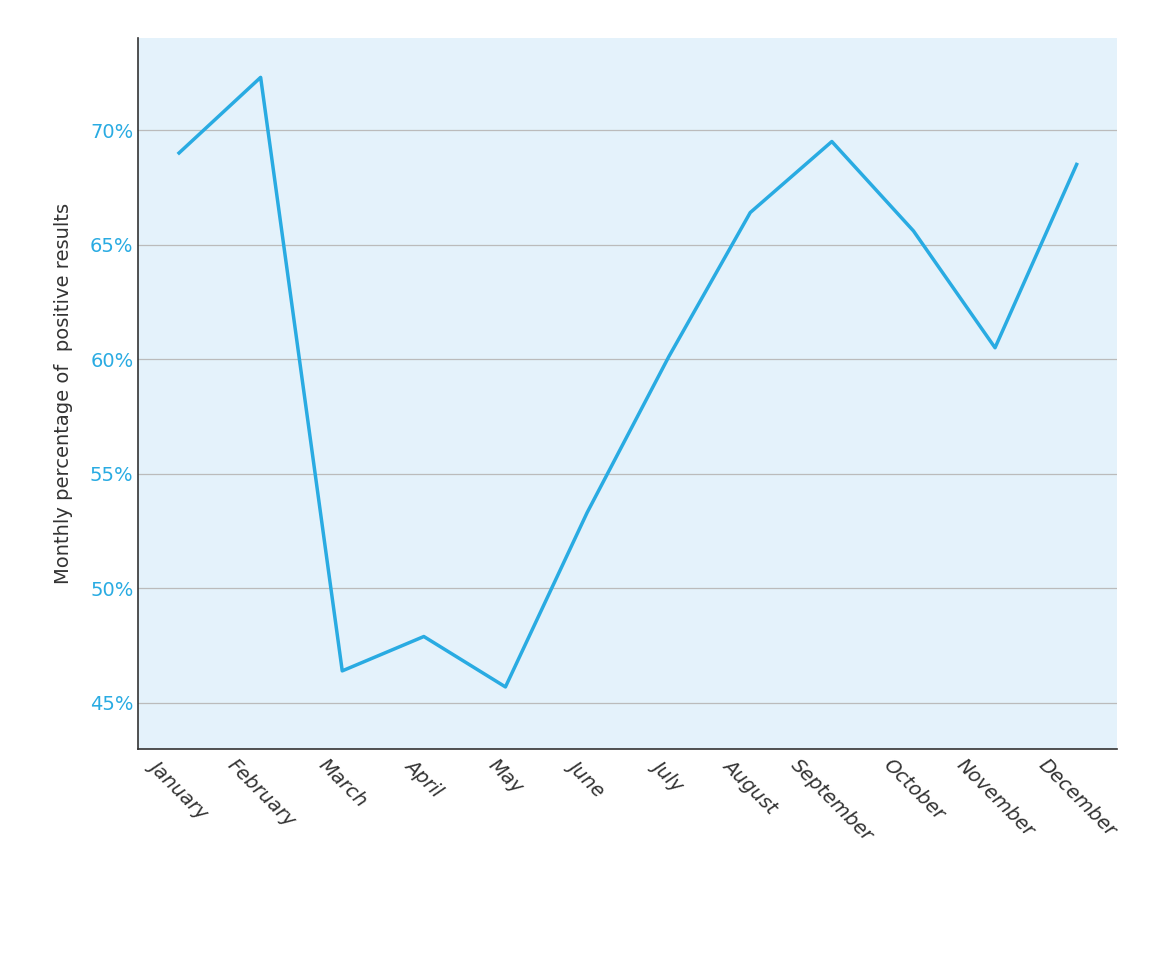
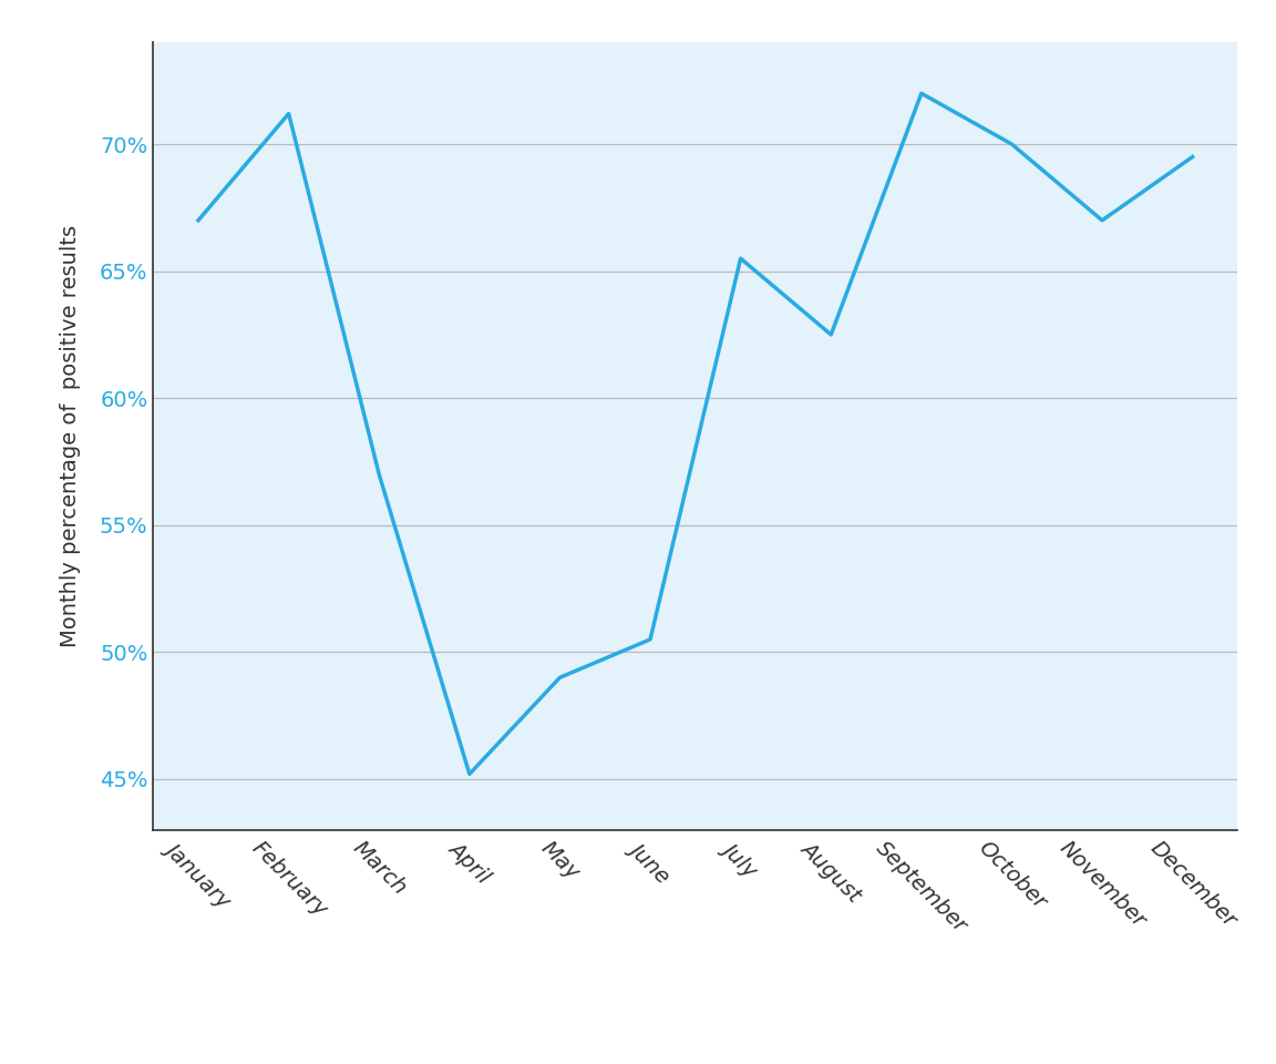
January: 69.0% -> 67.0%
February: 72.3% -> 71.2%
March: 46.4% -> 57.0%
April: 47.9% -> 45.2%
May: 45.7% -> 49.0%
June: 53.3% -> 50.5%
July: 60.1% -> 65.5%
August: 66.4% -> 62.5%
September: 69.5% -> 72.0%
October: 65.6% -> 70.0%
November: 60.5% -> 67.0%
December: 68.5% -> 69.5%
